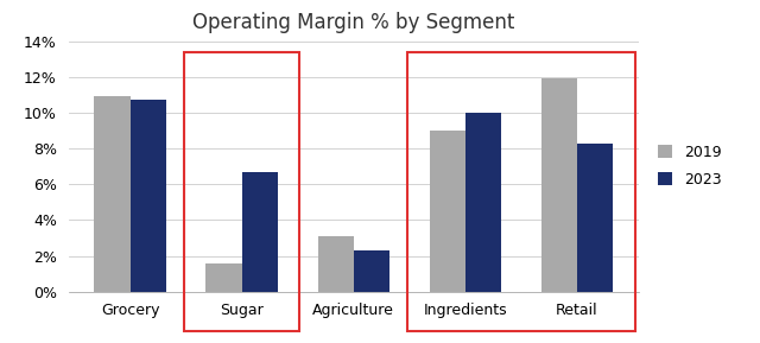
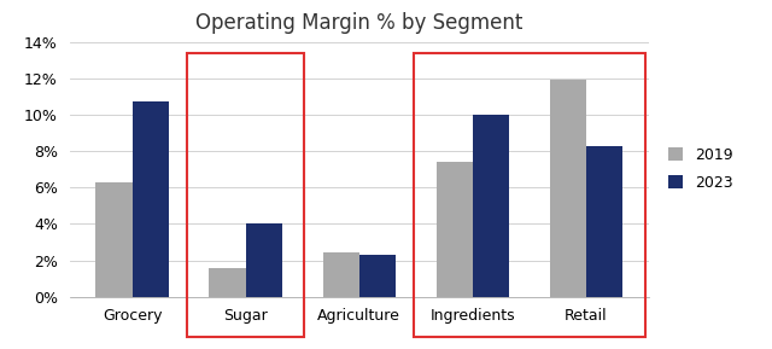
2019/Grocery: 10.9% -> 6.3%
2023/Sugar: 6.7% -> 4.0%
2019/Agriculture: 3.1% -> 2.4%
2019/Ingredients: 9.0% -> 7.4%
